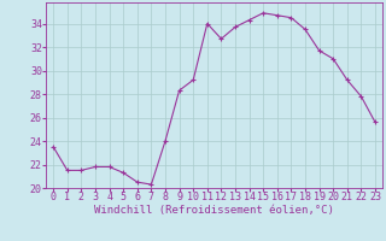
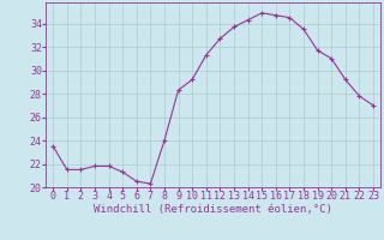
11: 34.0 -> 31.3
23: 25.6 -> 27.0
